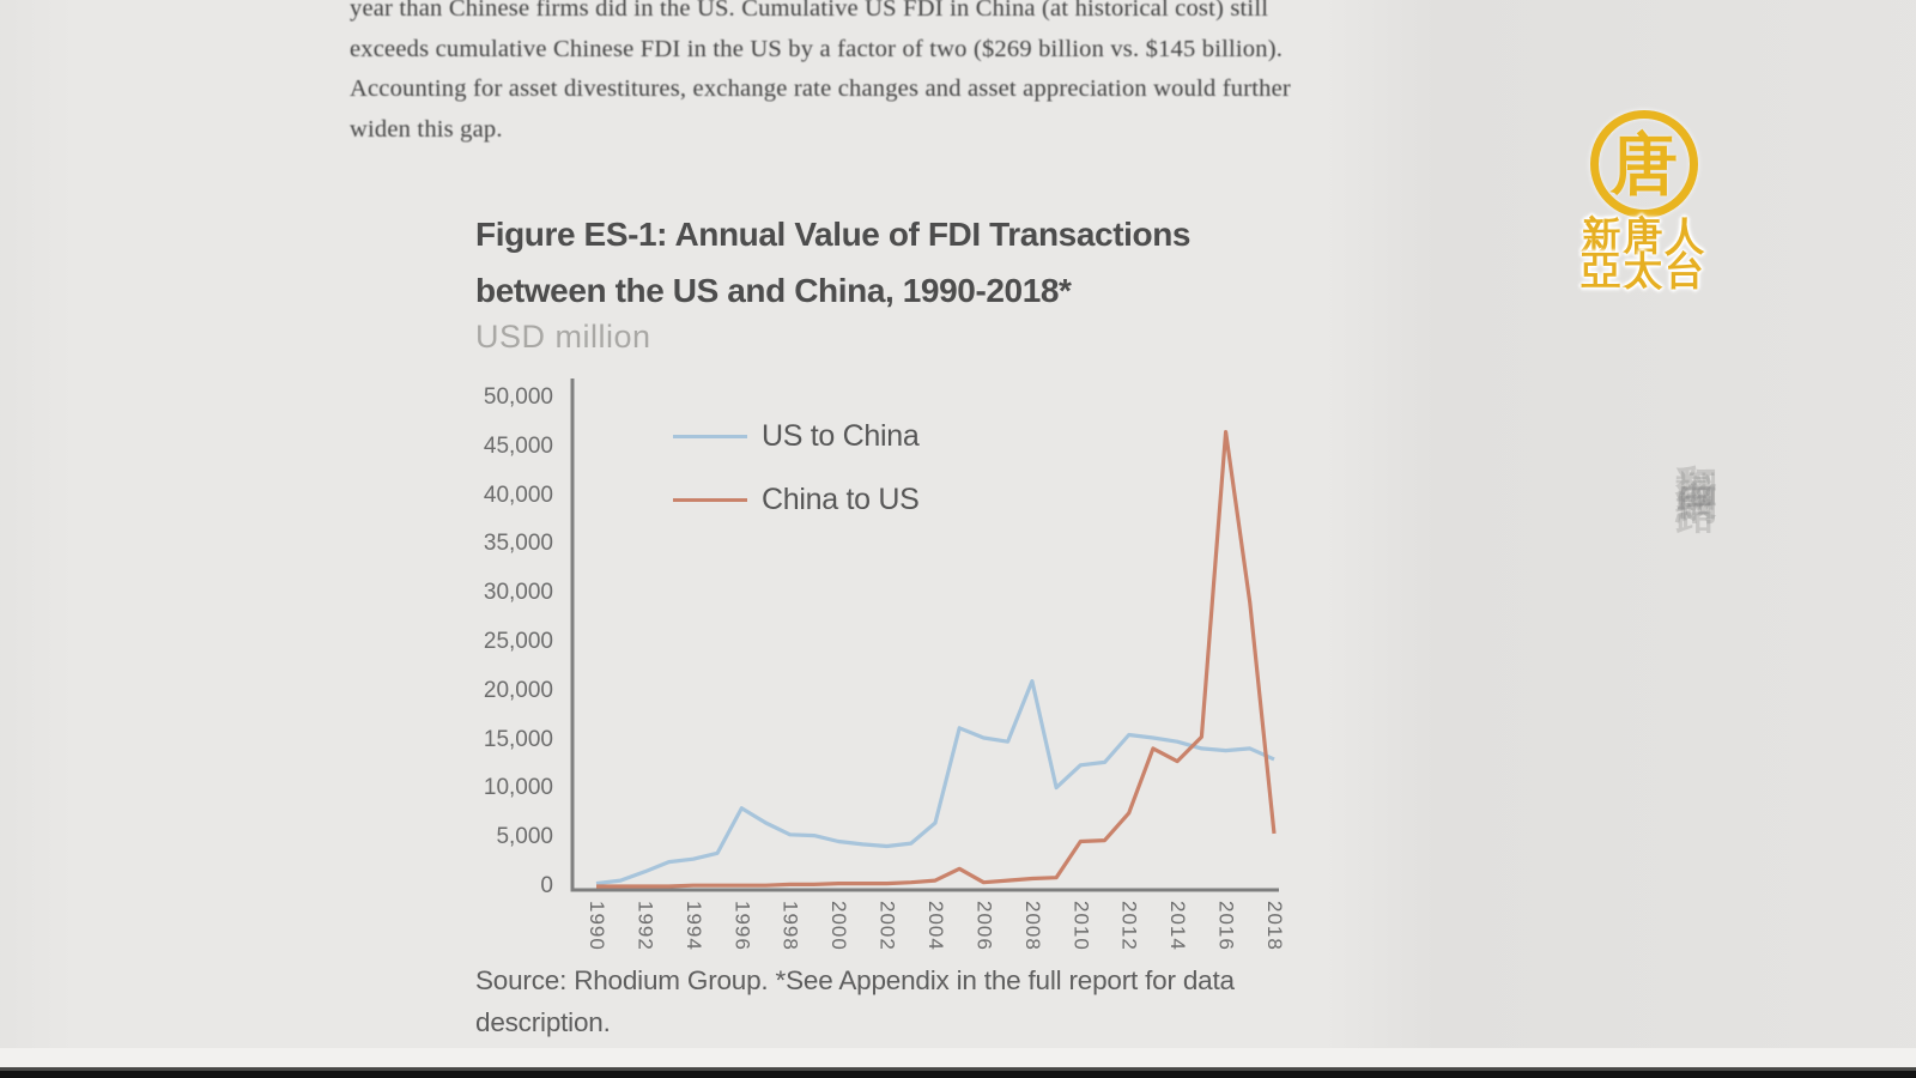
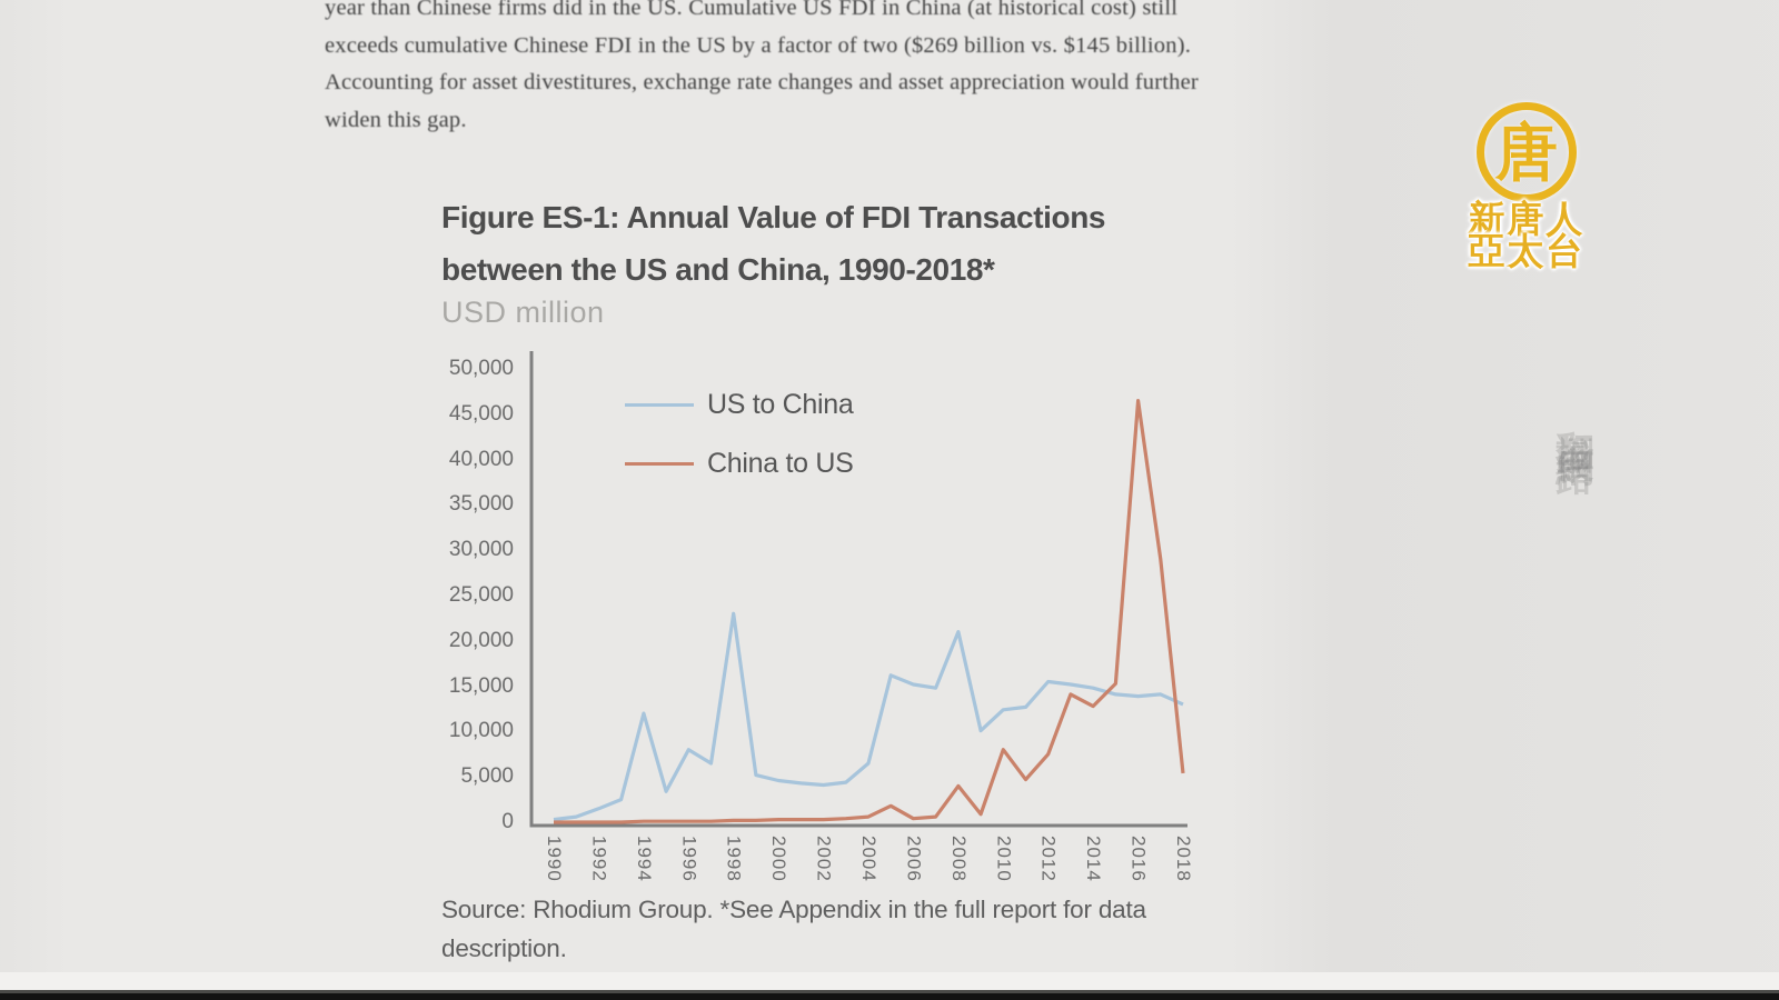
US to China/1994: 3000 -> 12000
US to China/1998: 5000 -> 23000
China to US/2008: 1000 -> 4000
China to US/2010: 5000 -> 8000
